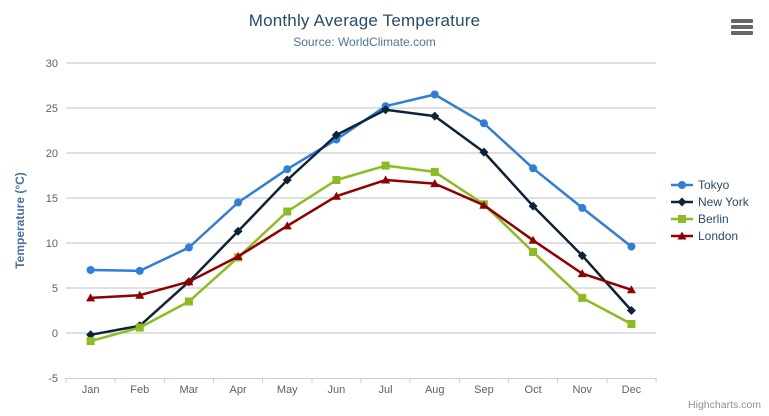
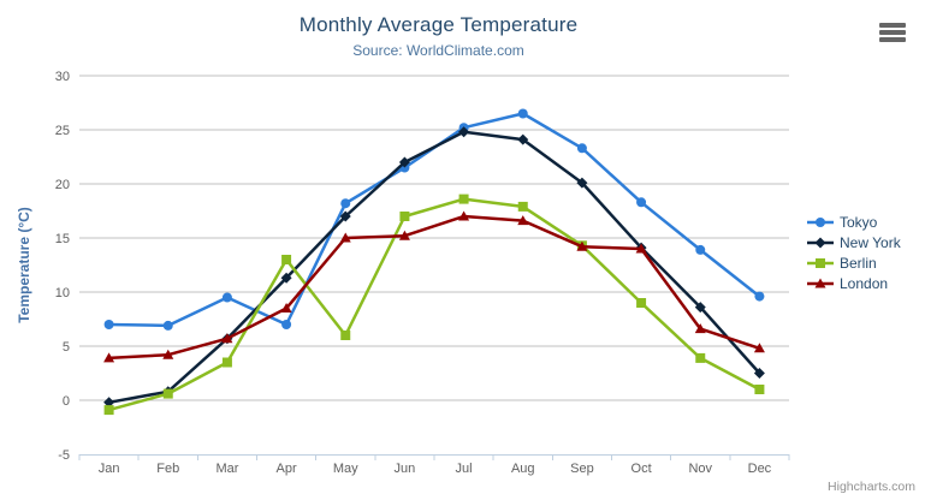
Tokyo/Apr: 14 -> 7
Berlin/Apr: 8 -> 13
Berlin/May: 14 -> 6
London/May: 12 -> 15
London/Oct: 10 -> 14
